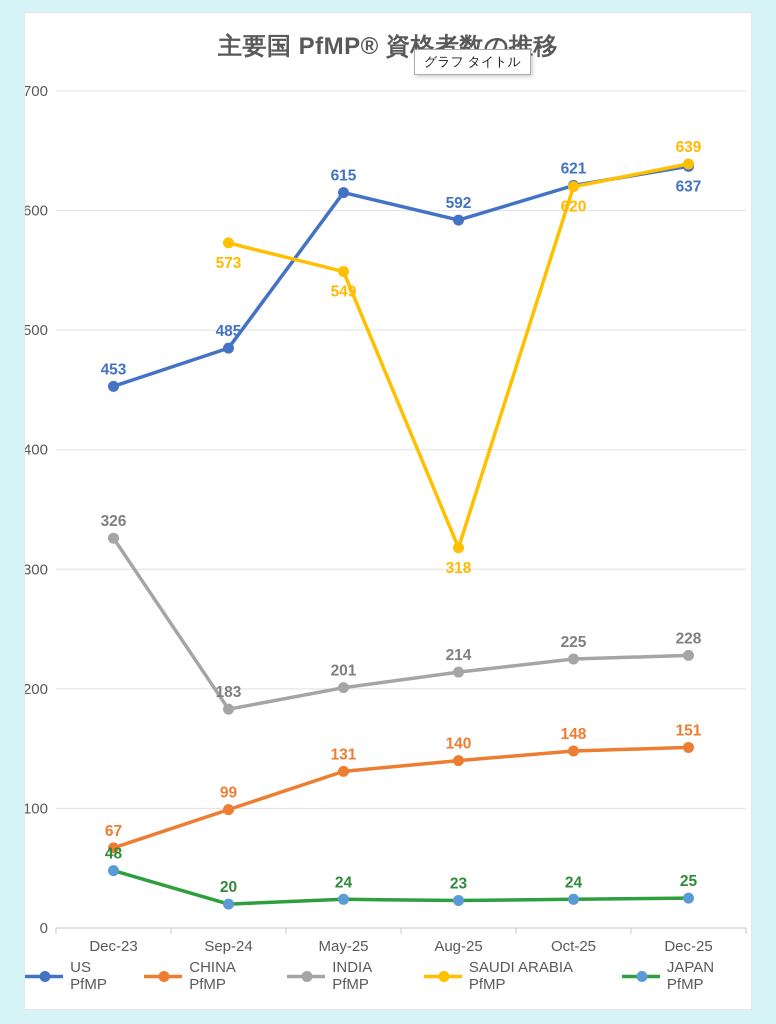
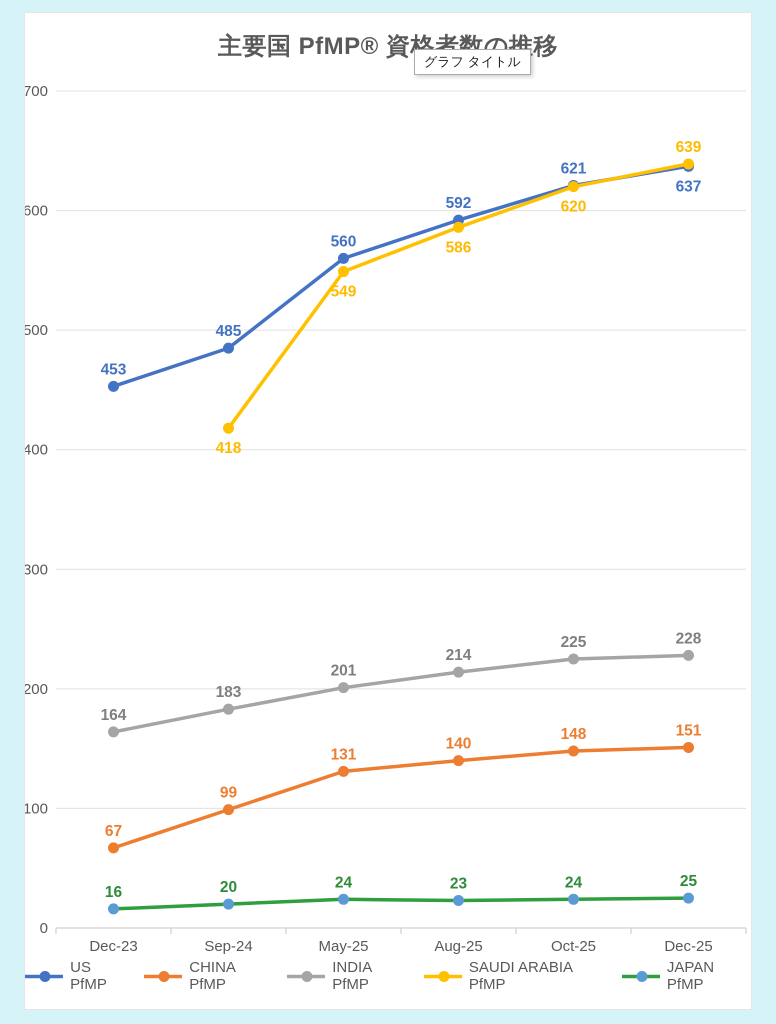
INDIA PfMP/Dec-23: 326 -> 164
JAPAN PfMP/Dec-23: 48 -> 16
SAUDI ARABIA PfMP/Sep-24: 573 -> 418
US PfMP/May-25: 615 -> 560
SAUDI ARABIA PfMP/Aug-25: 318 -> 586
